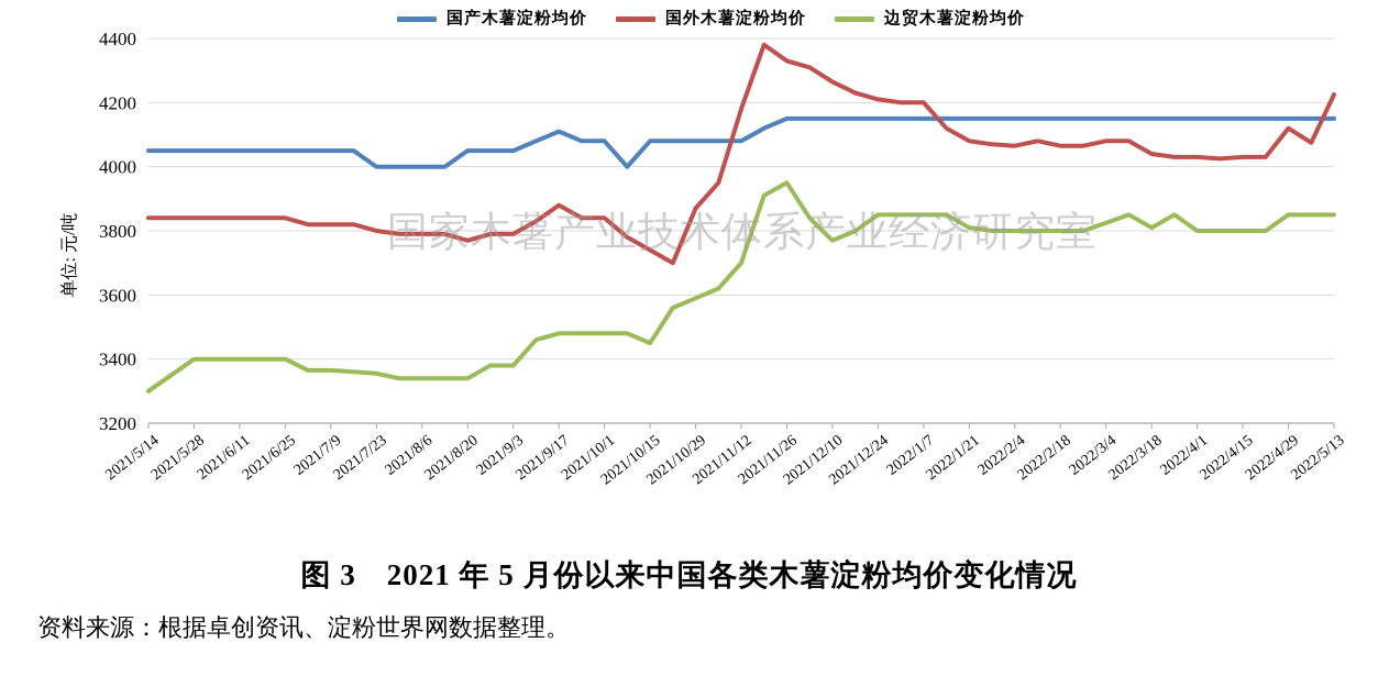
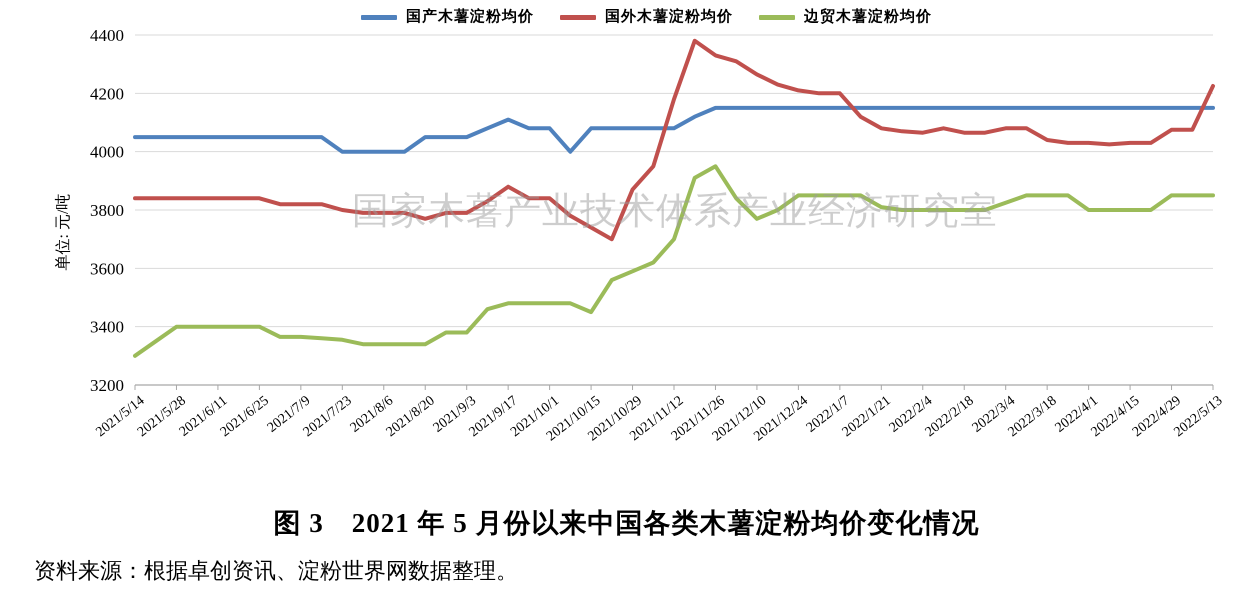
边贸木薯淀粉均价/2022/3/18: 3810 -> 3850
国外木薯淀粉均价/2022/4/29: 4120 -> 4080
